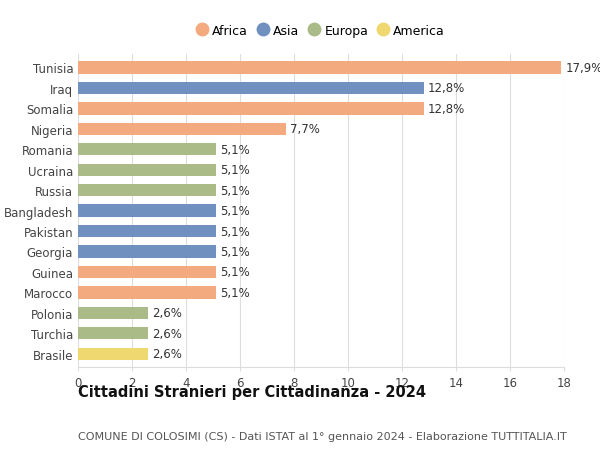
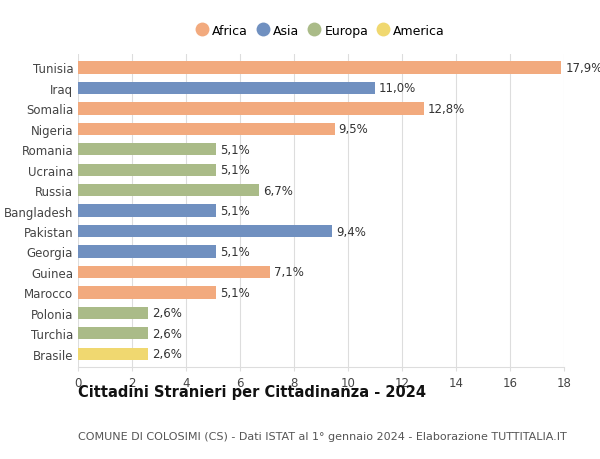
Iraq: 12,8% -> 11,0%
Nigeria: 7,7% -> 9,5%
Russia: 5,1% -> 6,7%
Pakistan: 5,1% -> 9,4%
Guinea: 5,1% -> 7,1%
